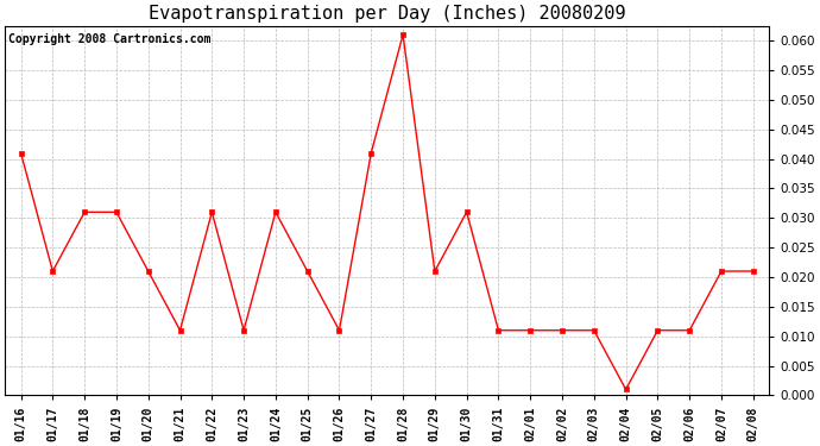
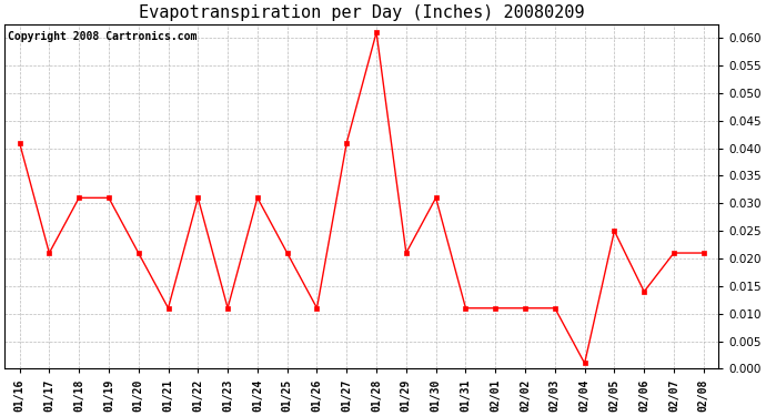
02/05: 0.011 -> 0.025
02/06: 0.011 -> 0.014
